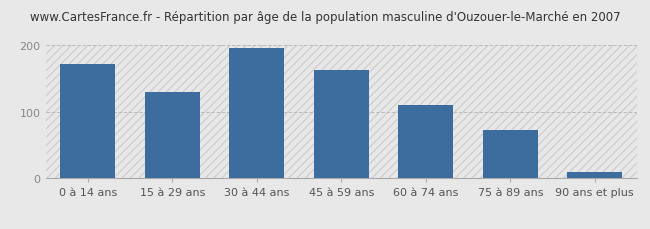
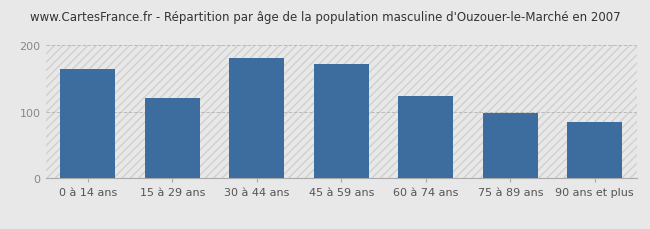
0 à 14 ans: 172 -> 164
15 à 29 ans: 130 -> 120
30 à 44 ans: 196 -> 180
45 à 59 ans: 162 -> 172
60 à 74 ans: 110 -> 124
75 à 89 ans: 72 -> 98
90 ans et plus: 10 -> 84
